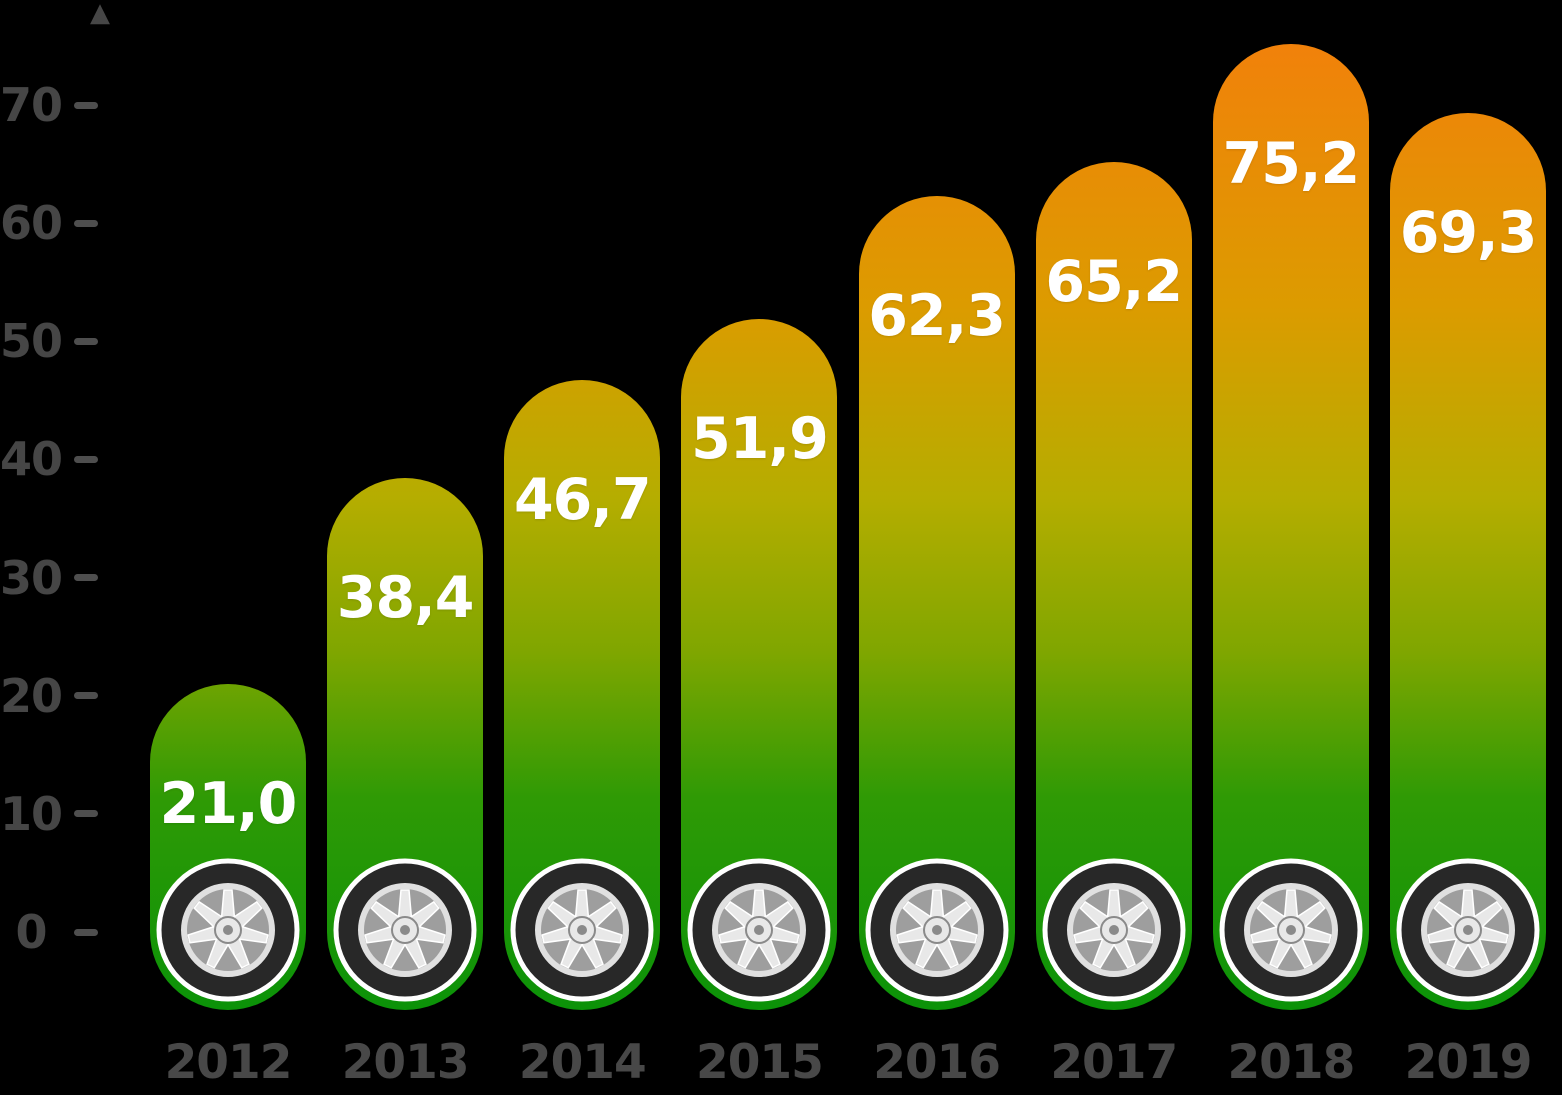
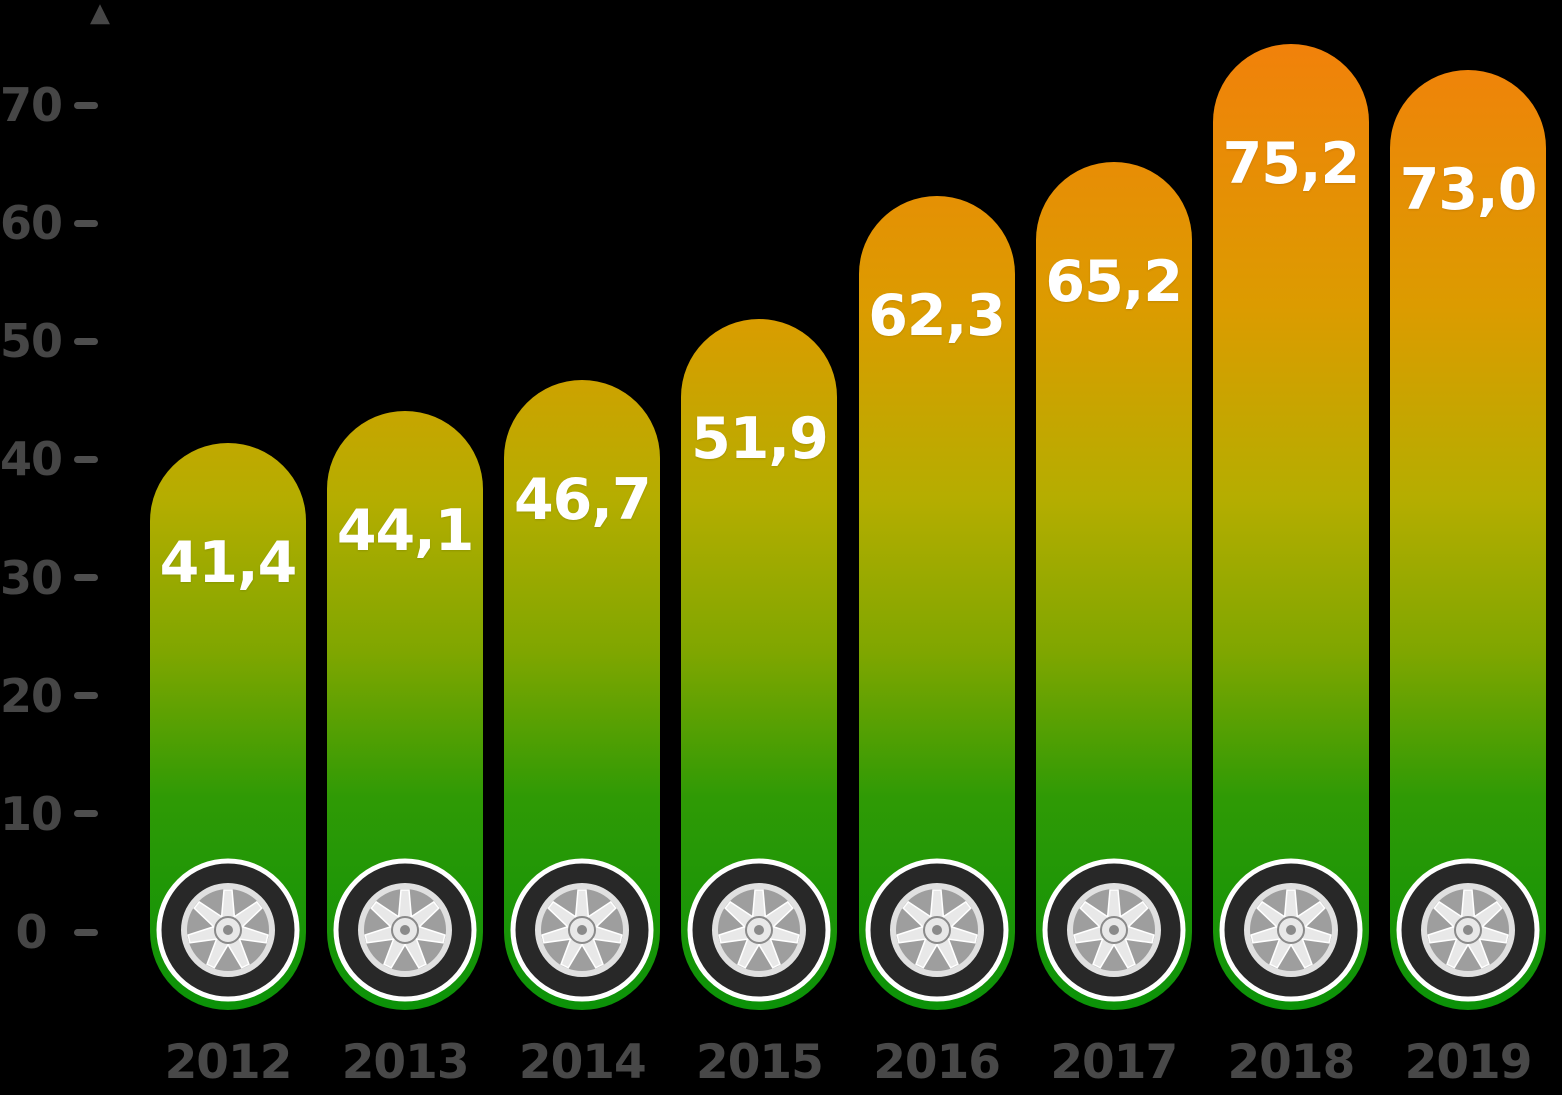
2012: 21,0 -> 41,4
2013: 38,4 -> 44,1
2019: 69,3 -> 73,0
